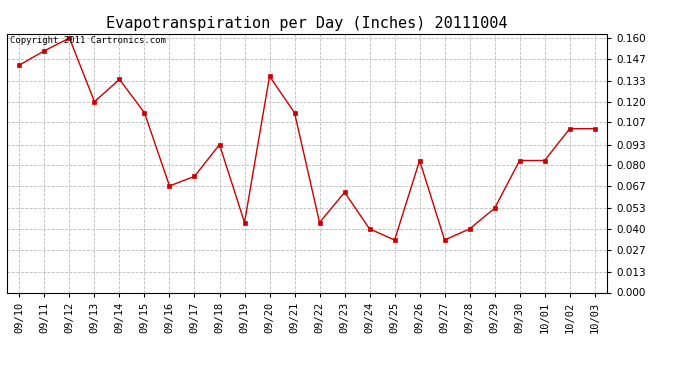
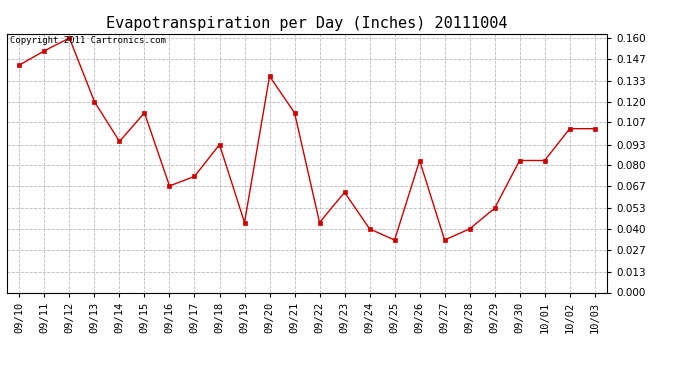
09/14: 0.134 -> 0.095
